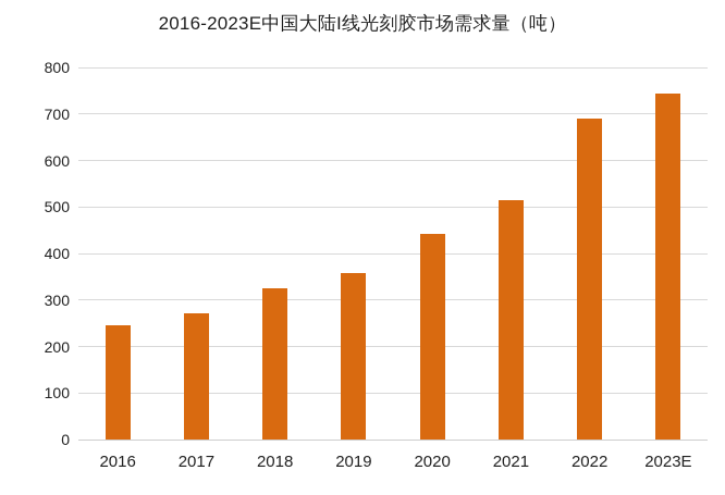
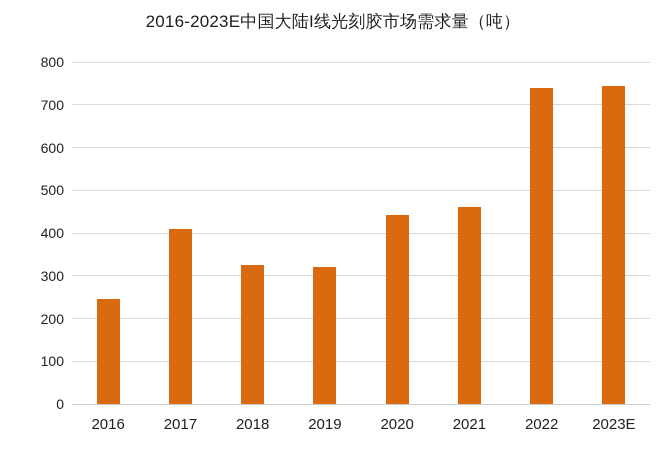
2017: 270 -> 410
2019: 360 -> 320
2021: 520 -> 460
2022: 690 -> 740
